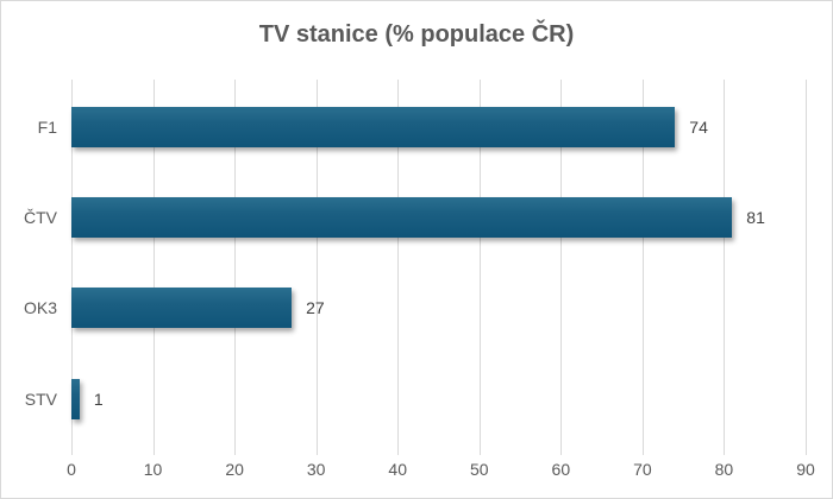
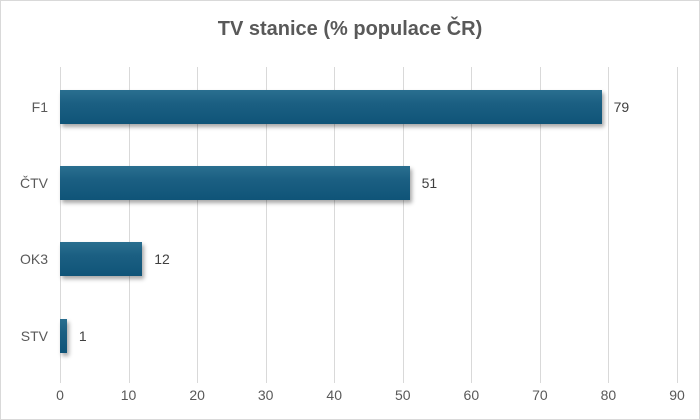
F1: 74 -> 79
ČTV: 81 -> 51
OK3: 27 -> 12
